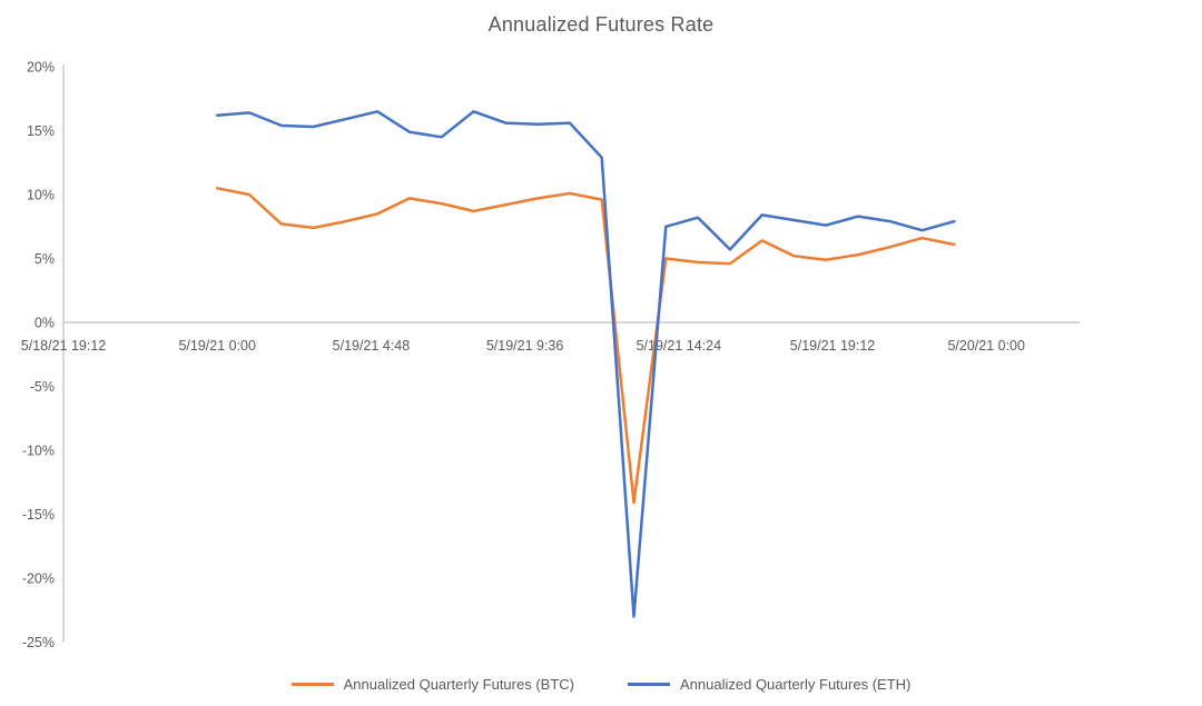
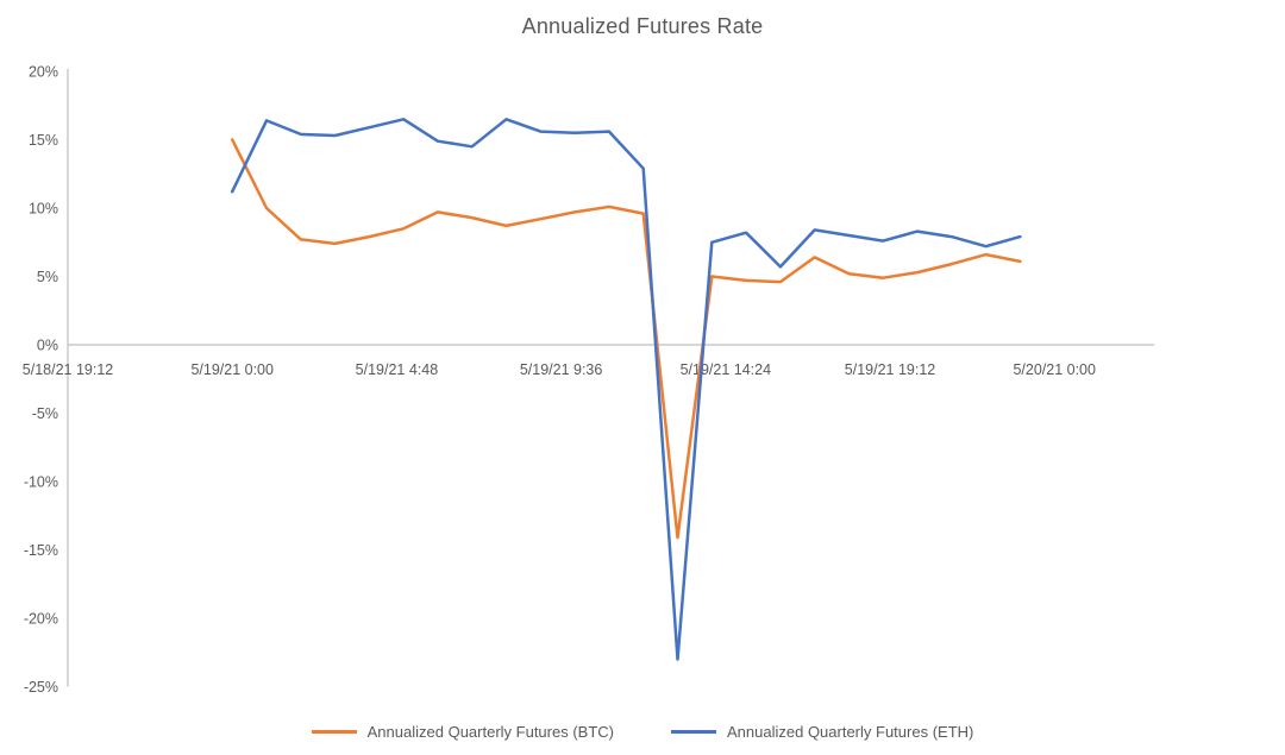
Annualized Quarterly Futures (BTC)/5/19/21 0:00: 10.5% -> 15.0%
Annualized Quarterly Futures (ETH)/5/19/21 0:00: 16.2% -> 11.2%
